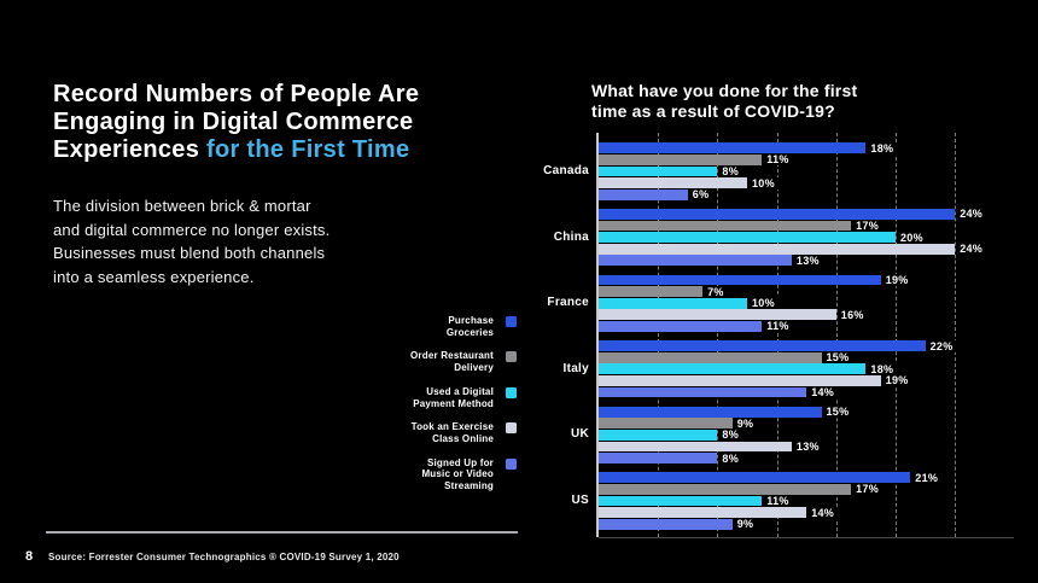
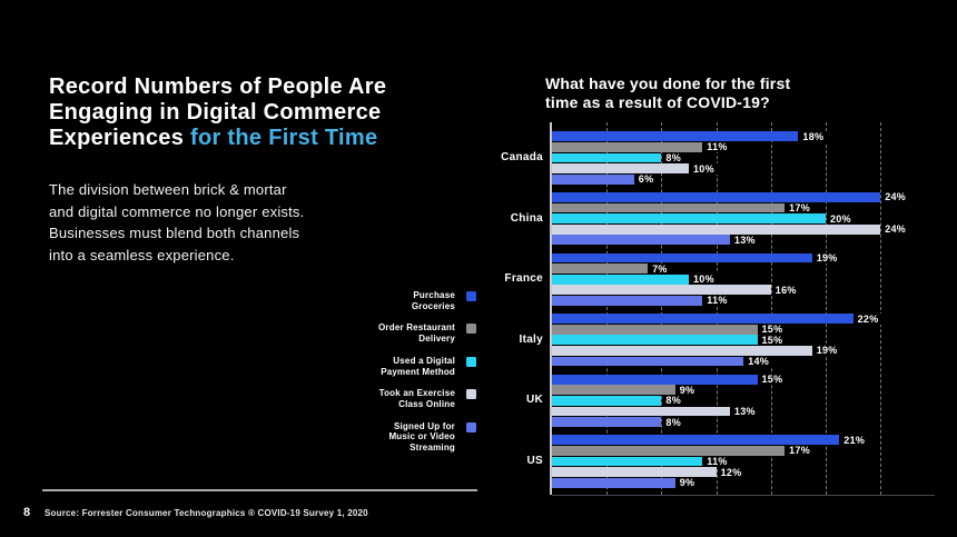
Used a Digital Payment Method/Italy: 18% -> 15%
Took an Exercise Class Online/US: 14% -> 12%
